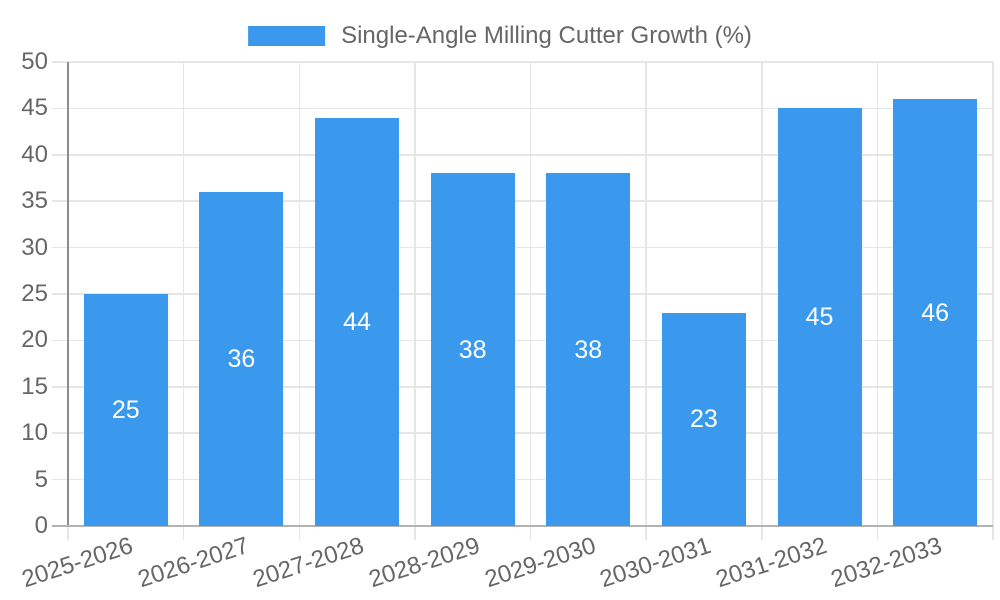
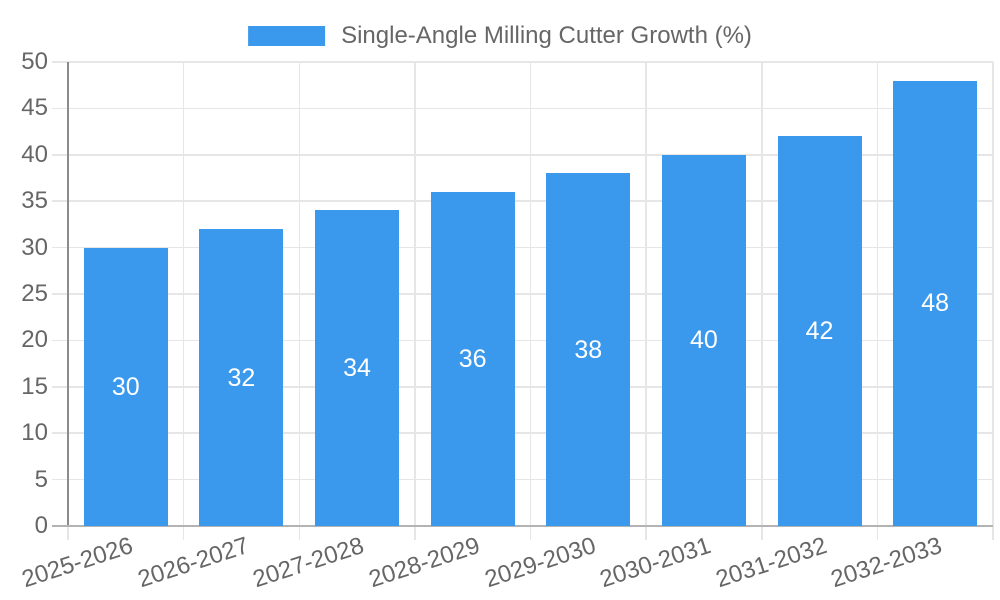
2025-2026: 25 -> 30
2026-2027: 36 -> 32
2027-2028: 44 -> 34
2028-2029: 38 -> 36
2030-2031: 23 -> 40
2031-2032: 45 -> 42
2032-2033: 46 -> 48
